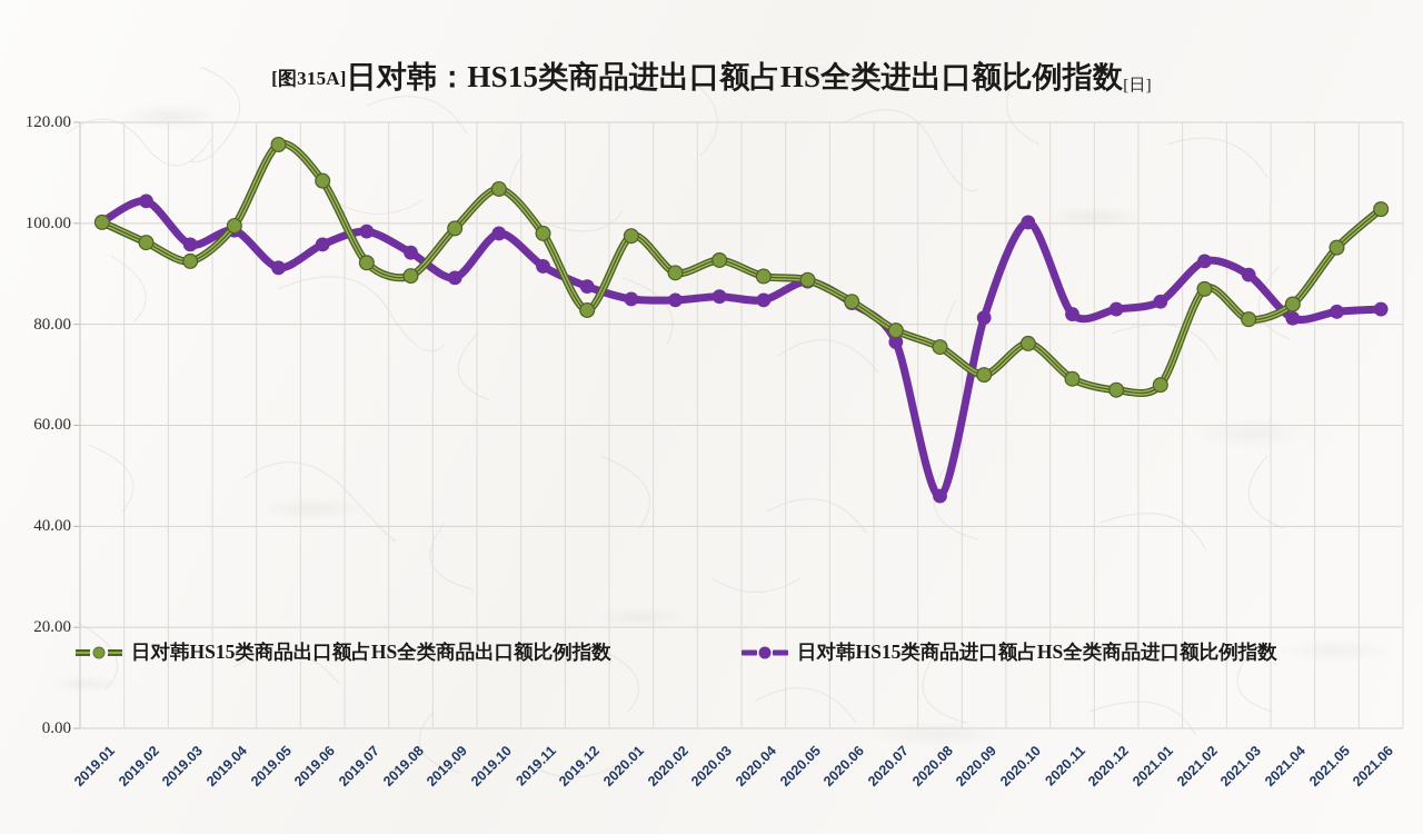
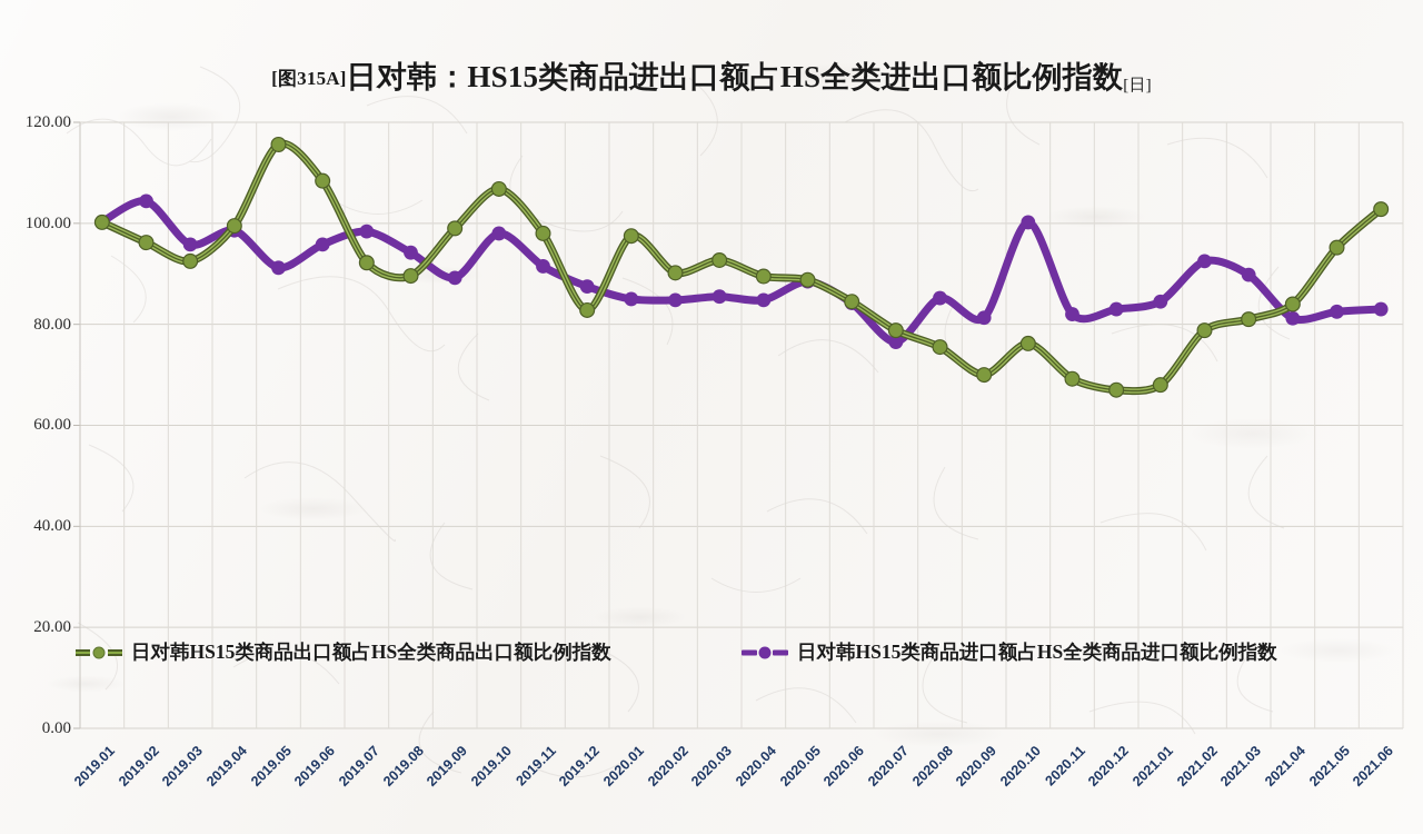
日对韩HS15类商品进口额占HS全类商品进口额比例指数/2020.08: 46 -> 85
日对韩HS15类商品出口额占HS全类商品出口额比例指数/2021.02: 87 -> 79
